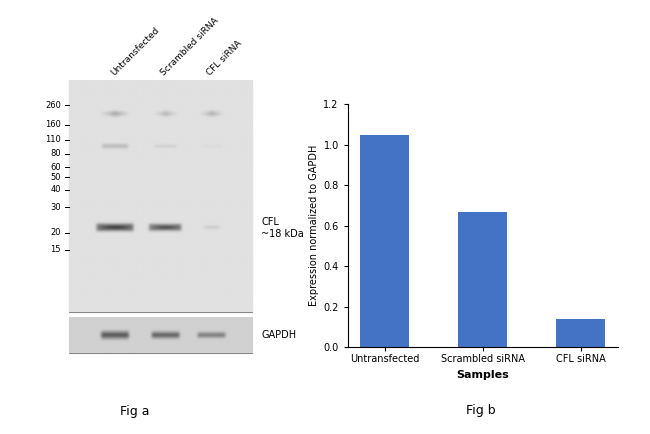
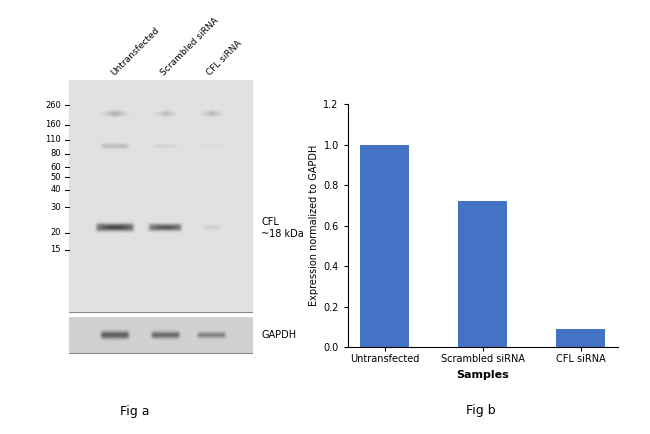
Untransfected: 1.05 -> 1.00
Scrambled siRNA: 0.67 -> 0.72
CFL siRNA: 0.14 -> 0.09
